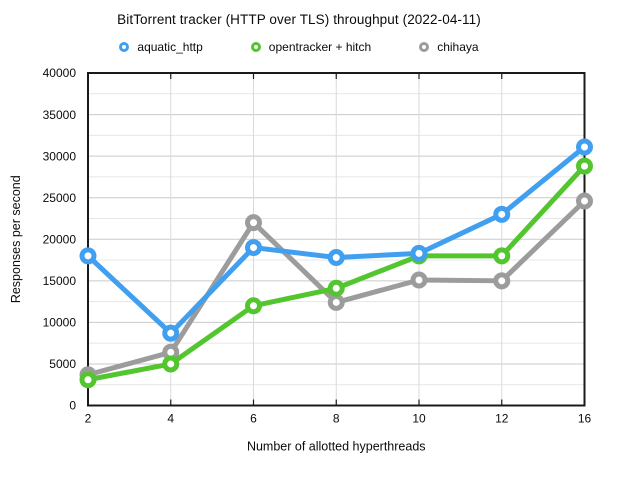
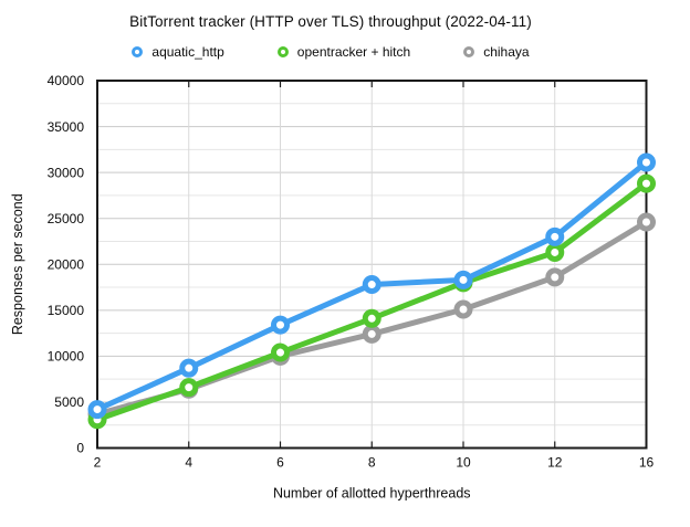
aquatic_http/2: 18000 -> 4000
opentracker + hitch/4: 5000 -> 7000
aquatic_http/6: 19000 -> 13000
opentracker + hitch/6: 12000 -> 10000
chihaya/6: 22000 -> 10000
opentracker + hitch/12: 18000 -> 21000
chihaya/12: 15000 -> 19000
